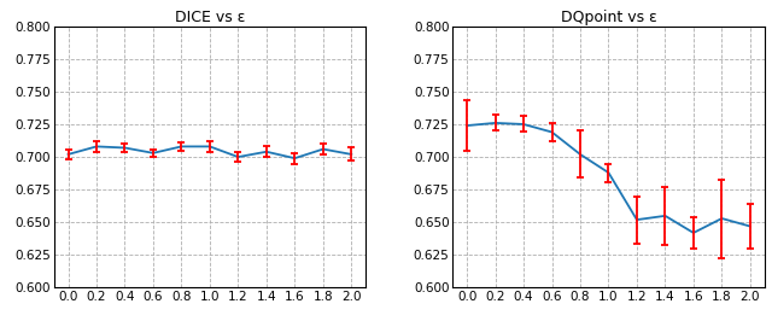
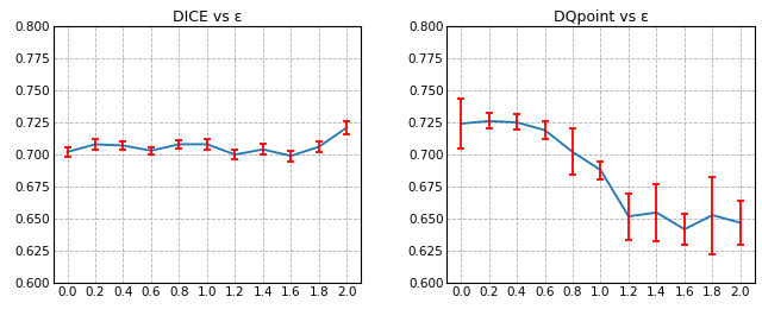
DICE vs ε/2.0: 0.702 -> 0.721
